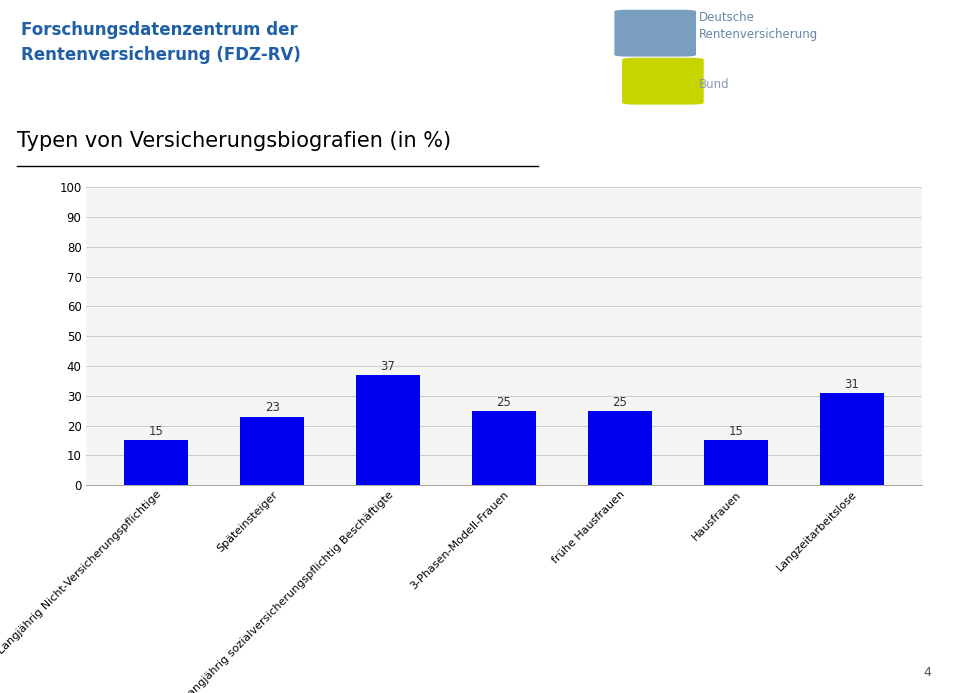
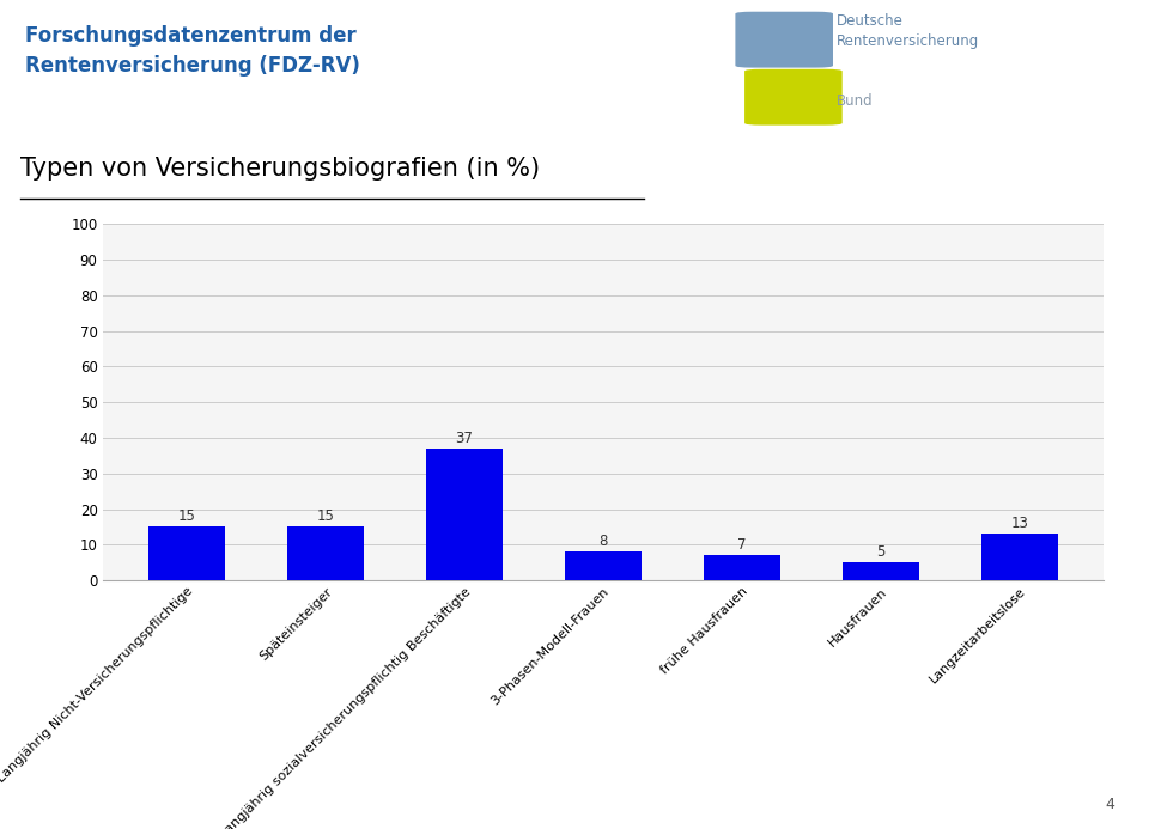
Späteinsteiger: 23 -> 15
3-Phasen-Modell-Frauen: 25 -> 8
frühe Hausfrauen: 25 -> 7
Hausfrauen: 15 -> 5
Langzeitarbeitslose: 31 -> 13
